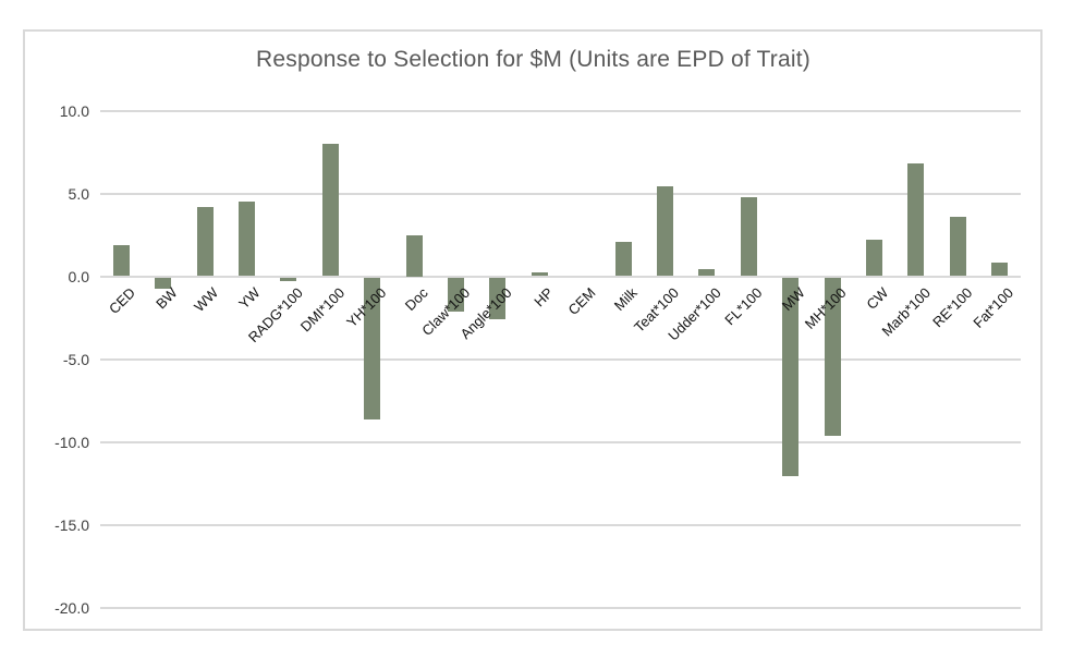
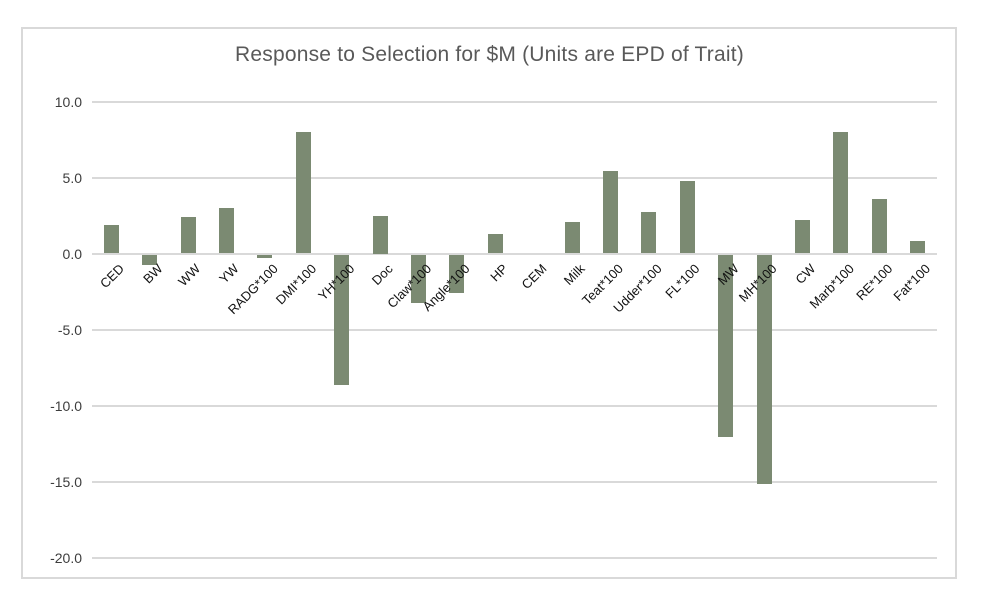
WW: 4.2 -> 2.4
YW: 4.5 -> 3.0
Claw*100: -2.1 -> -3.2
HP: 0.2 -> 1.3
Udder*100: 0.4 -> 2.7
MH*100: -9.6 -> -15.1
Marb*100: 6.8 -> 8.0
